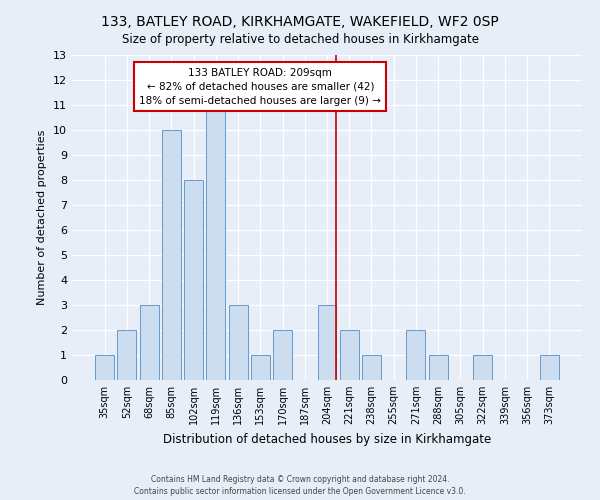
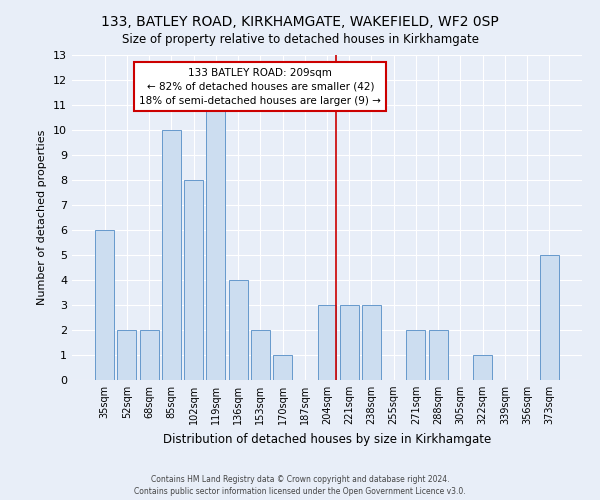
35sqm: 1 -> 6
68sqm: 3 -> 2
136sqm: 3 -> 4
153sqm: 1 -> 2
170sqm: 2 -> 1
221sqm: 2 -> 3
238sqm: 1 -> 3
288sqm: 1 -> 2
373sqm: 1 -> 5
